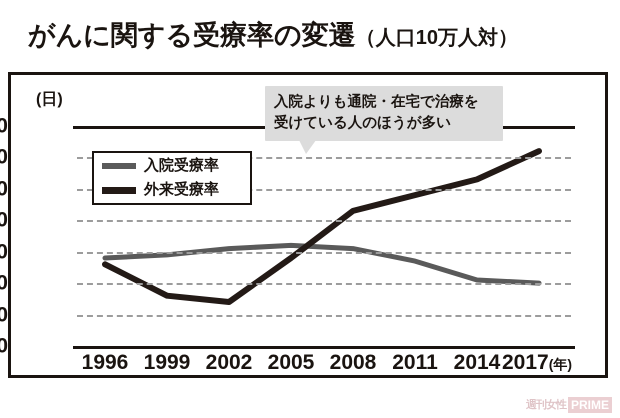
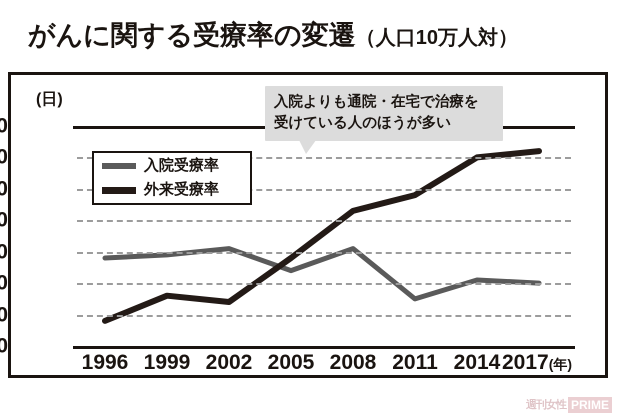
外来受療率/1996: 106 -> 88
入院受療率/2005: 112 -> 104
入院受療率/2011: 107 -> 95
外来受療率/2014: 133 -> 140
